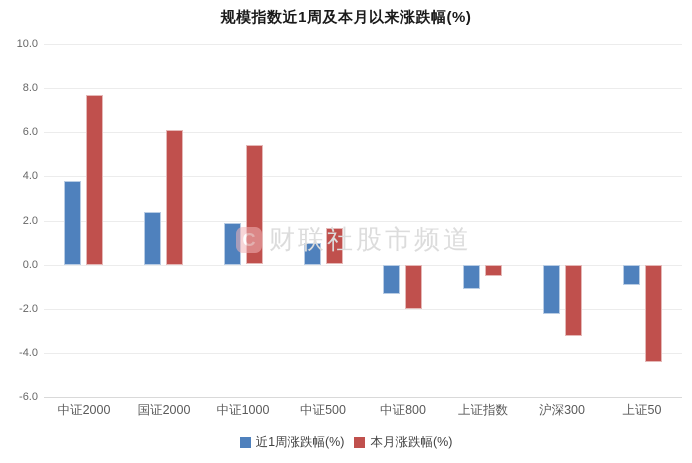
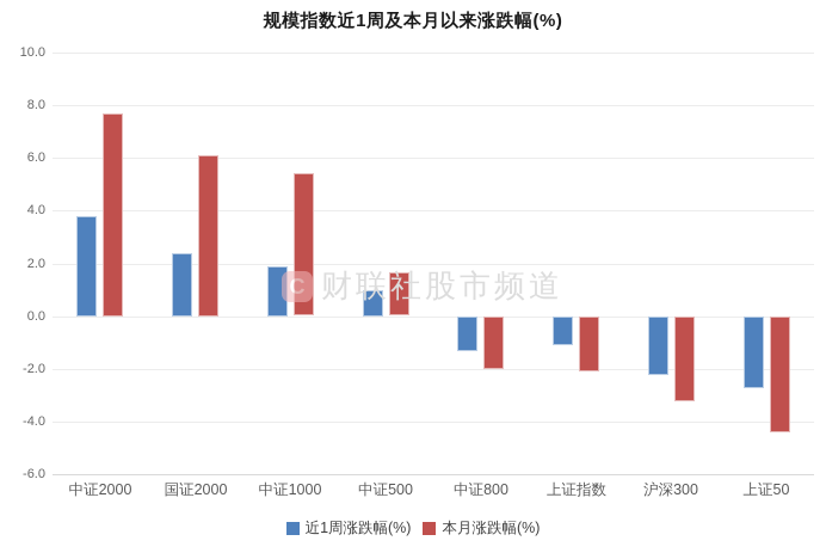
本月涨跌幅(%)/上证指数: -0.5 -> -2.1
近1周涨跌幅(%)/上证50: -0.9 -> -2.7
